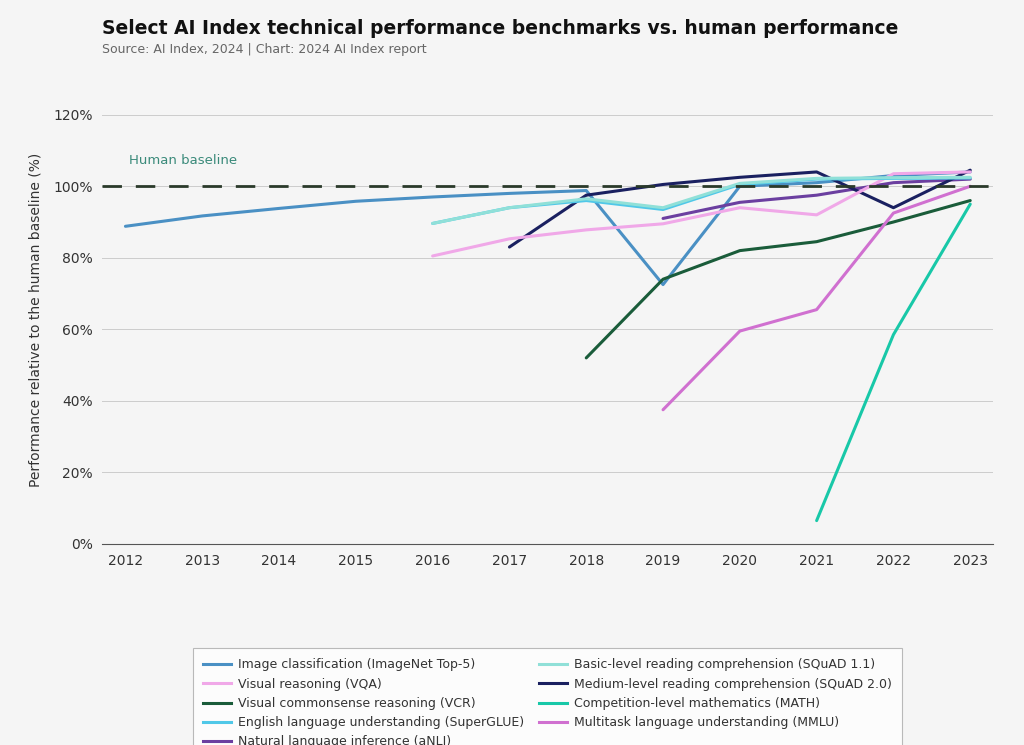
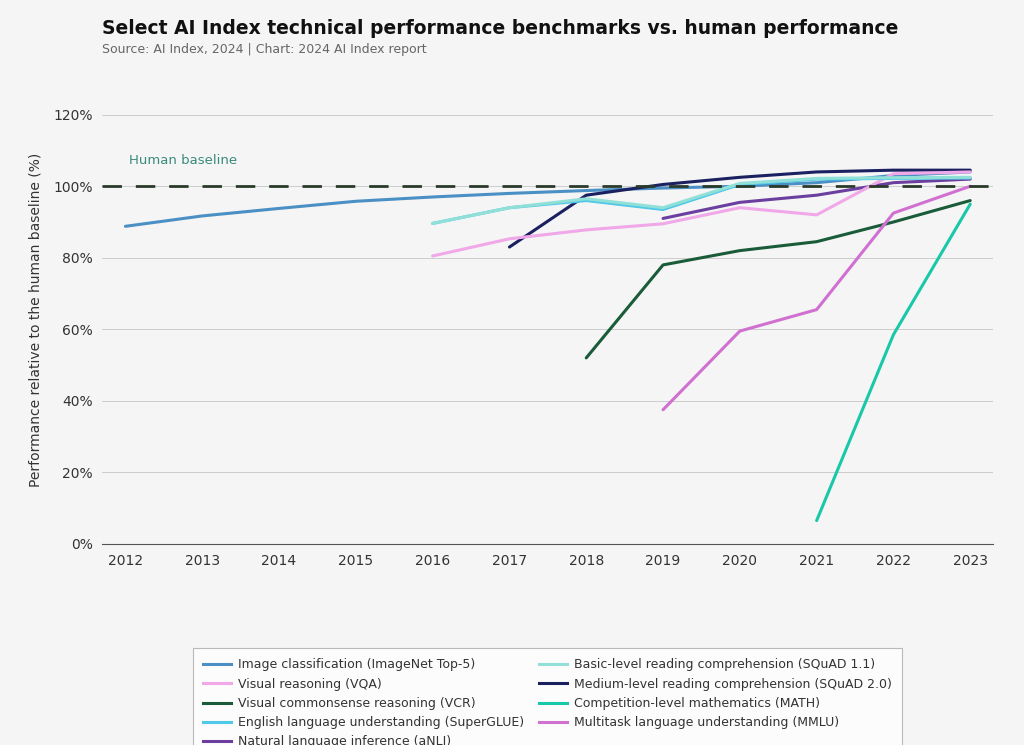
Image classification (ImageNet Top-5)/2019: 72.5% -> 99.5%
Visual commonsense reasoning (VCR)/2019: 74.0% -> 78.0%
Medium-level reading comprehension (SQuAD 2.0)/2022: 94.0% -> 104.5%
